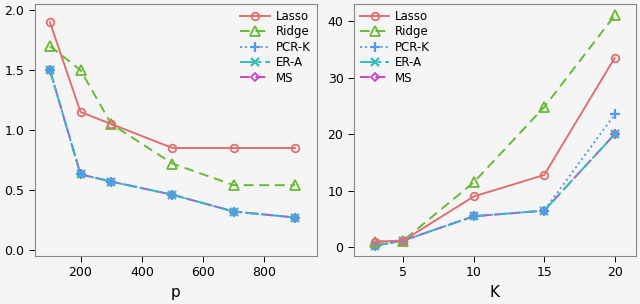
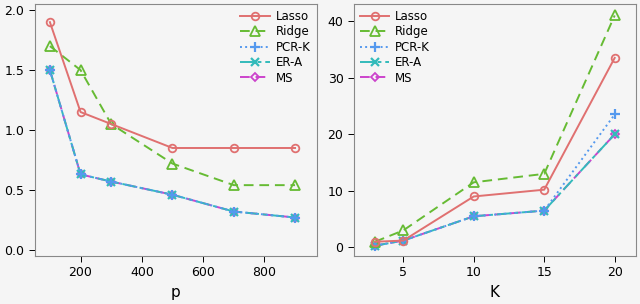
Ridge/5: 1.2 -> 3.0
Lasso/15: 12.8 -> 10.2
Ridge/15: 24.8 -> 13.0
